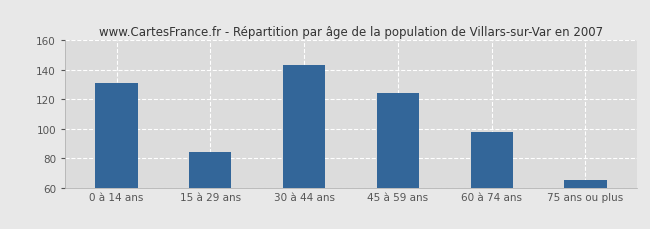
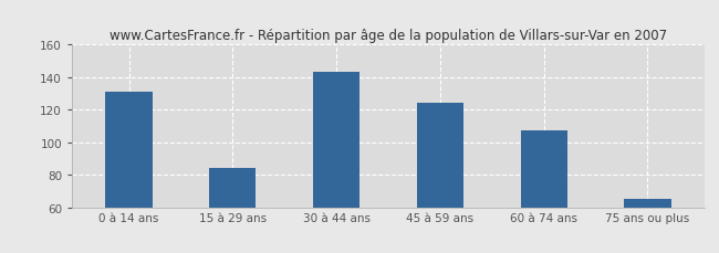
60 à 74 ans: 98 -> 107
